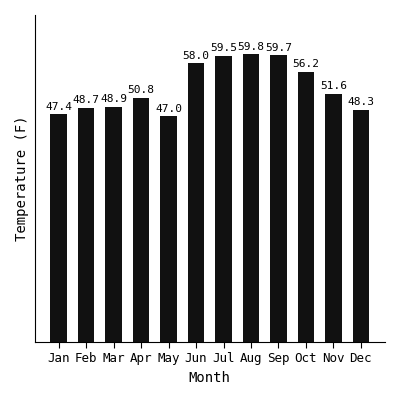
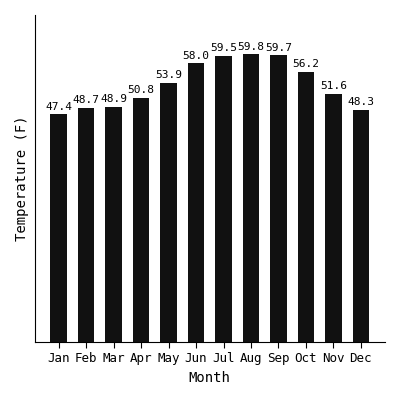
May: 47.0 -> 53.9
